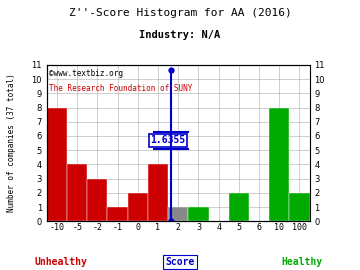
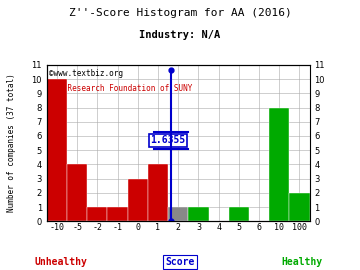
-10: 8 -> 10
-2: 3 -> 1
0: 2 -> 3
5: 2 -> 1
